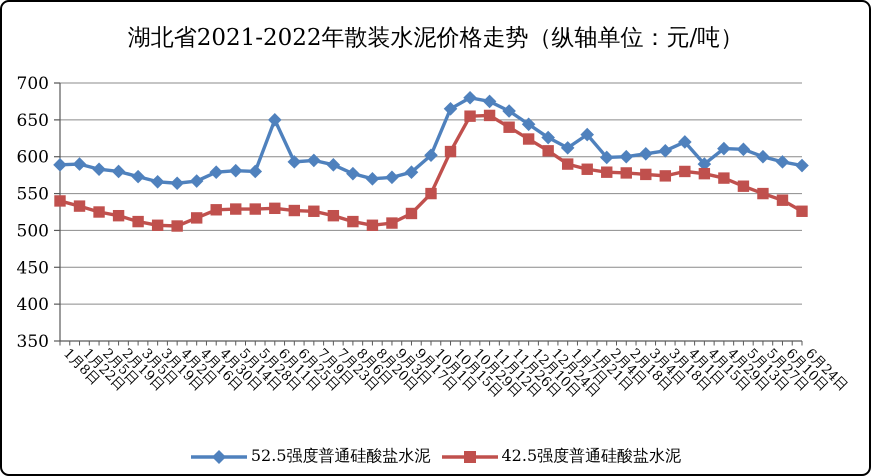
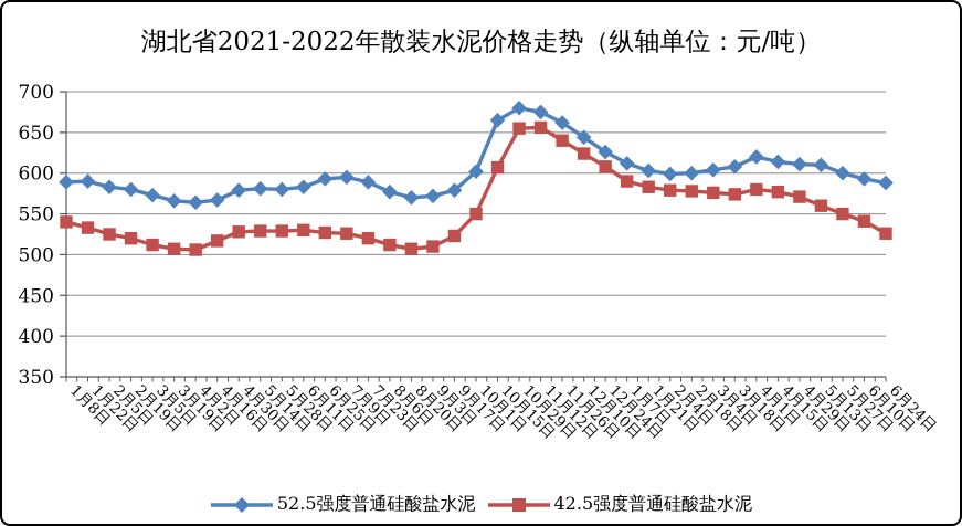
52.5强度普通硅酸盐水泥/6月11日: 650 -> 580
52.5强度普通硅酸盐水泥/1月21日: 630 -> 600
52.5强度普通硅酸盐水泥/4月15日: 590 -> 610
